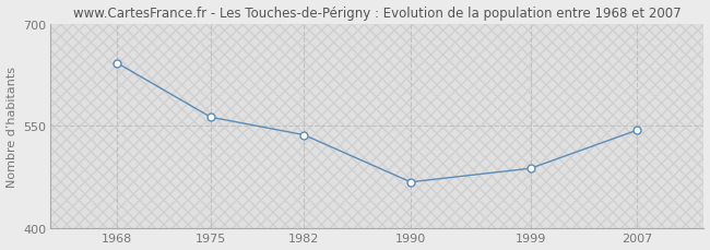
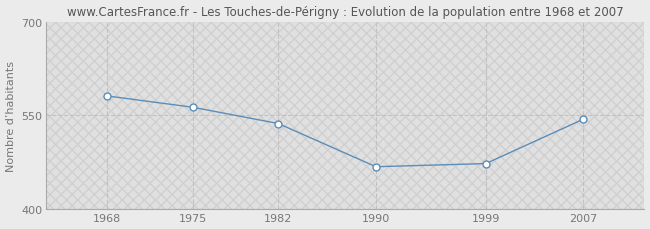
1968: 642 -> 581
1999: 488 -> 473
